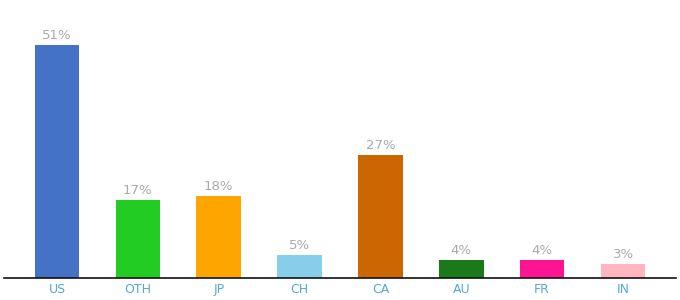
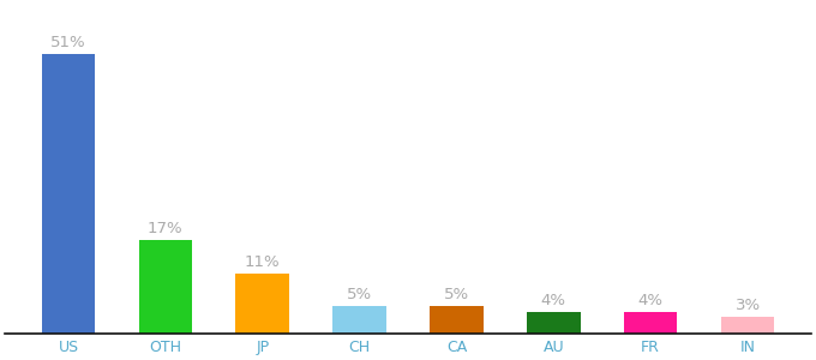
JP: 18% -> 11%
CA: 27% -> 5%
